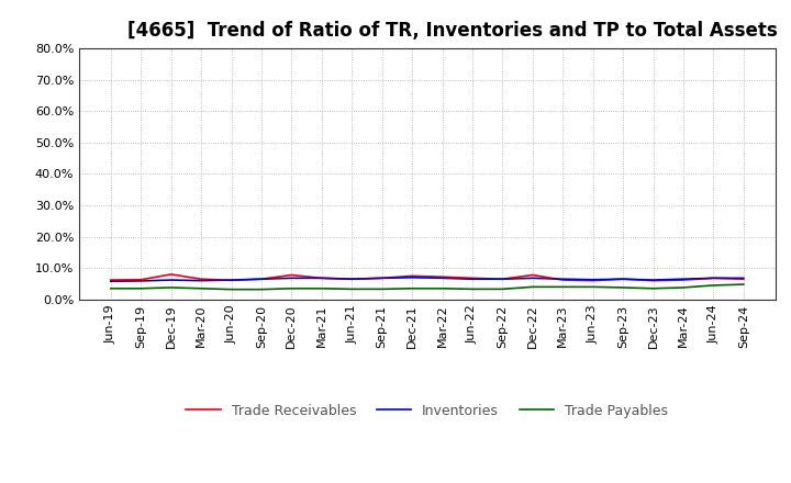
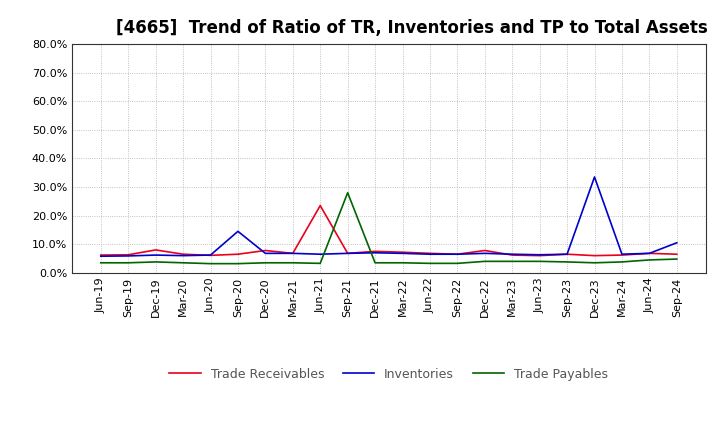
Inventories/Sep-20: 6.5% -> 14.5%
Trade Receivables/Jun-21: 6.5% -> 23.5%
Trade Payables/Sep-21: 3.3% -> 28.0%
Inventories/Dec-23: 6.2% -> 33.5%
Inventories/Sep-24: 6.8% -> 10.5%
